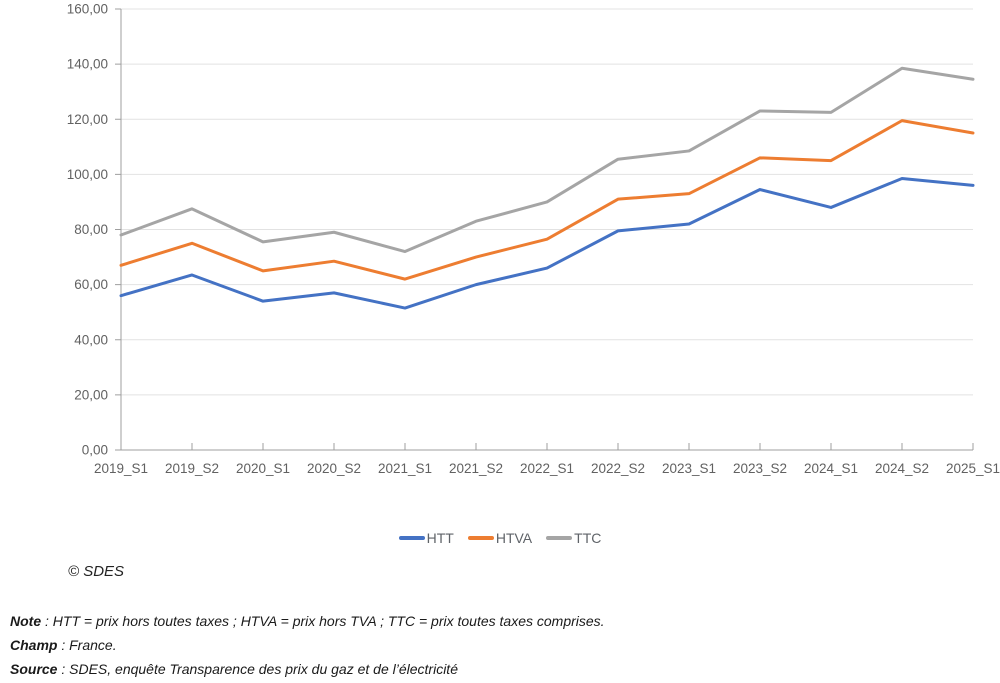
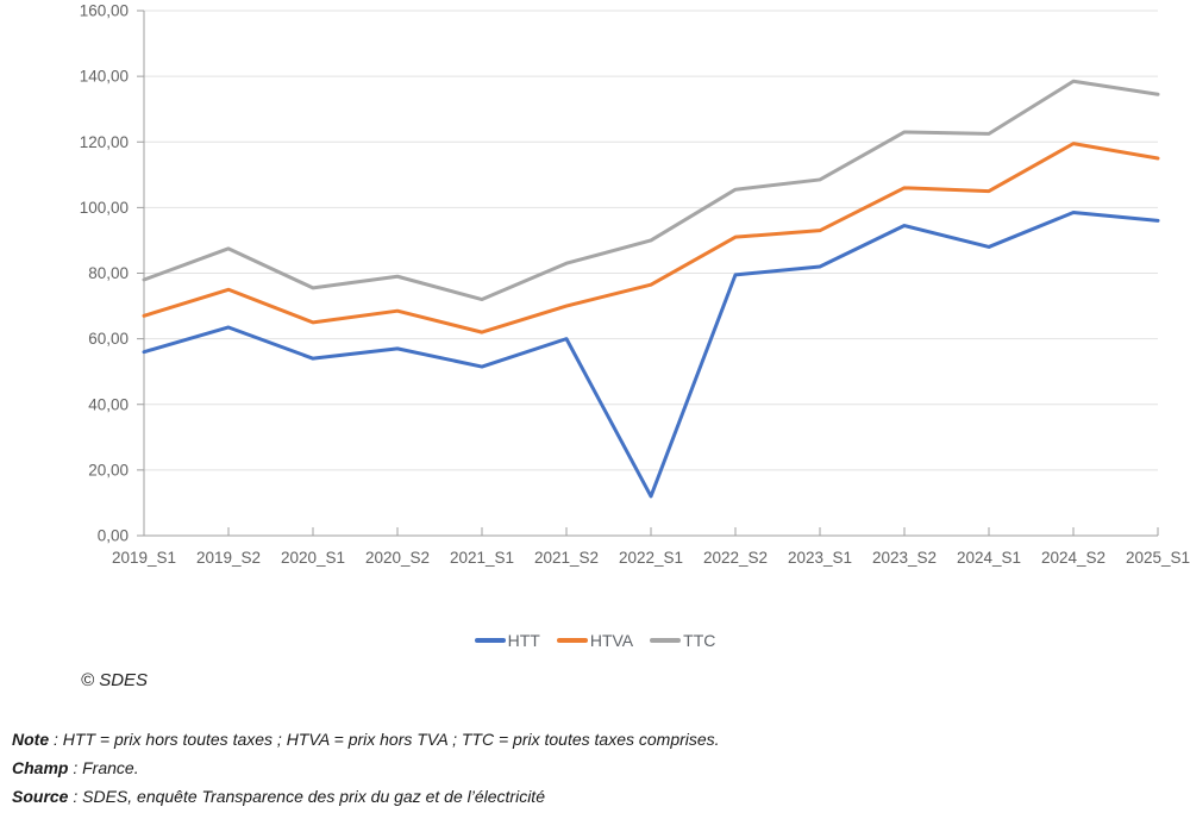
HTT/2022_S1: 66 -> 12
